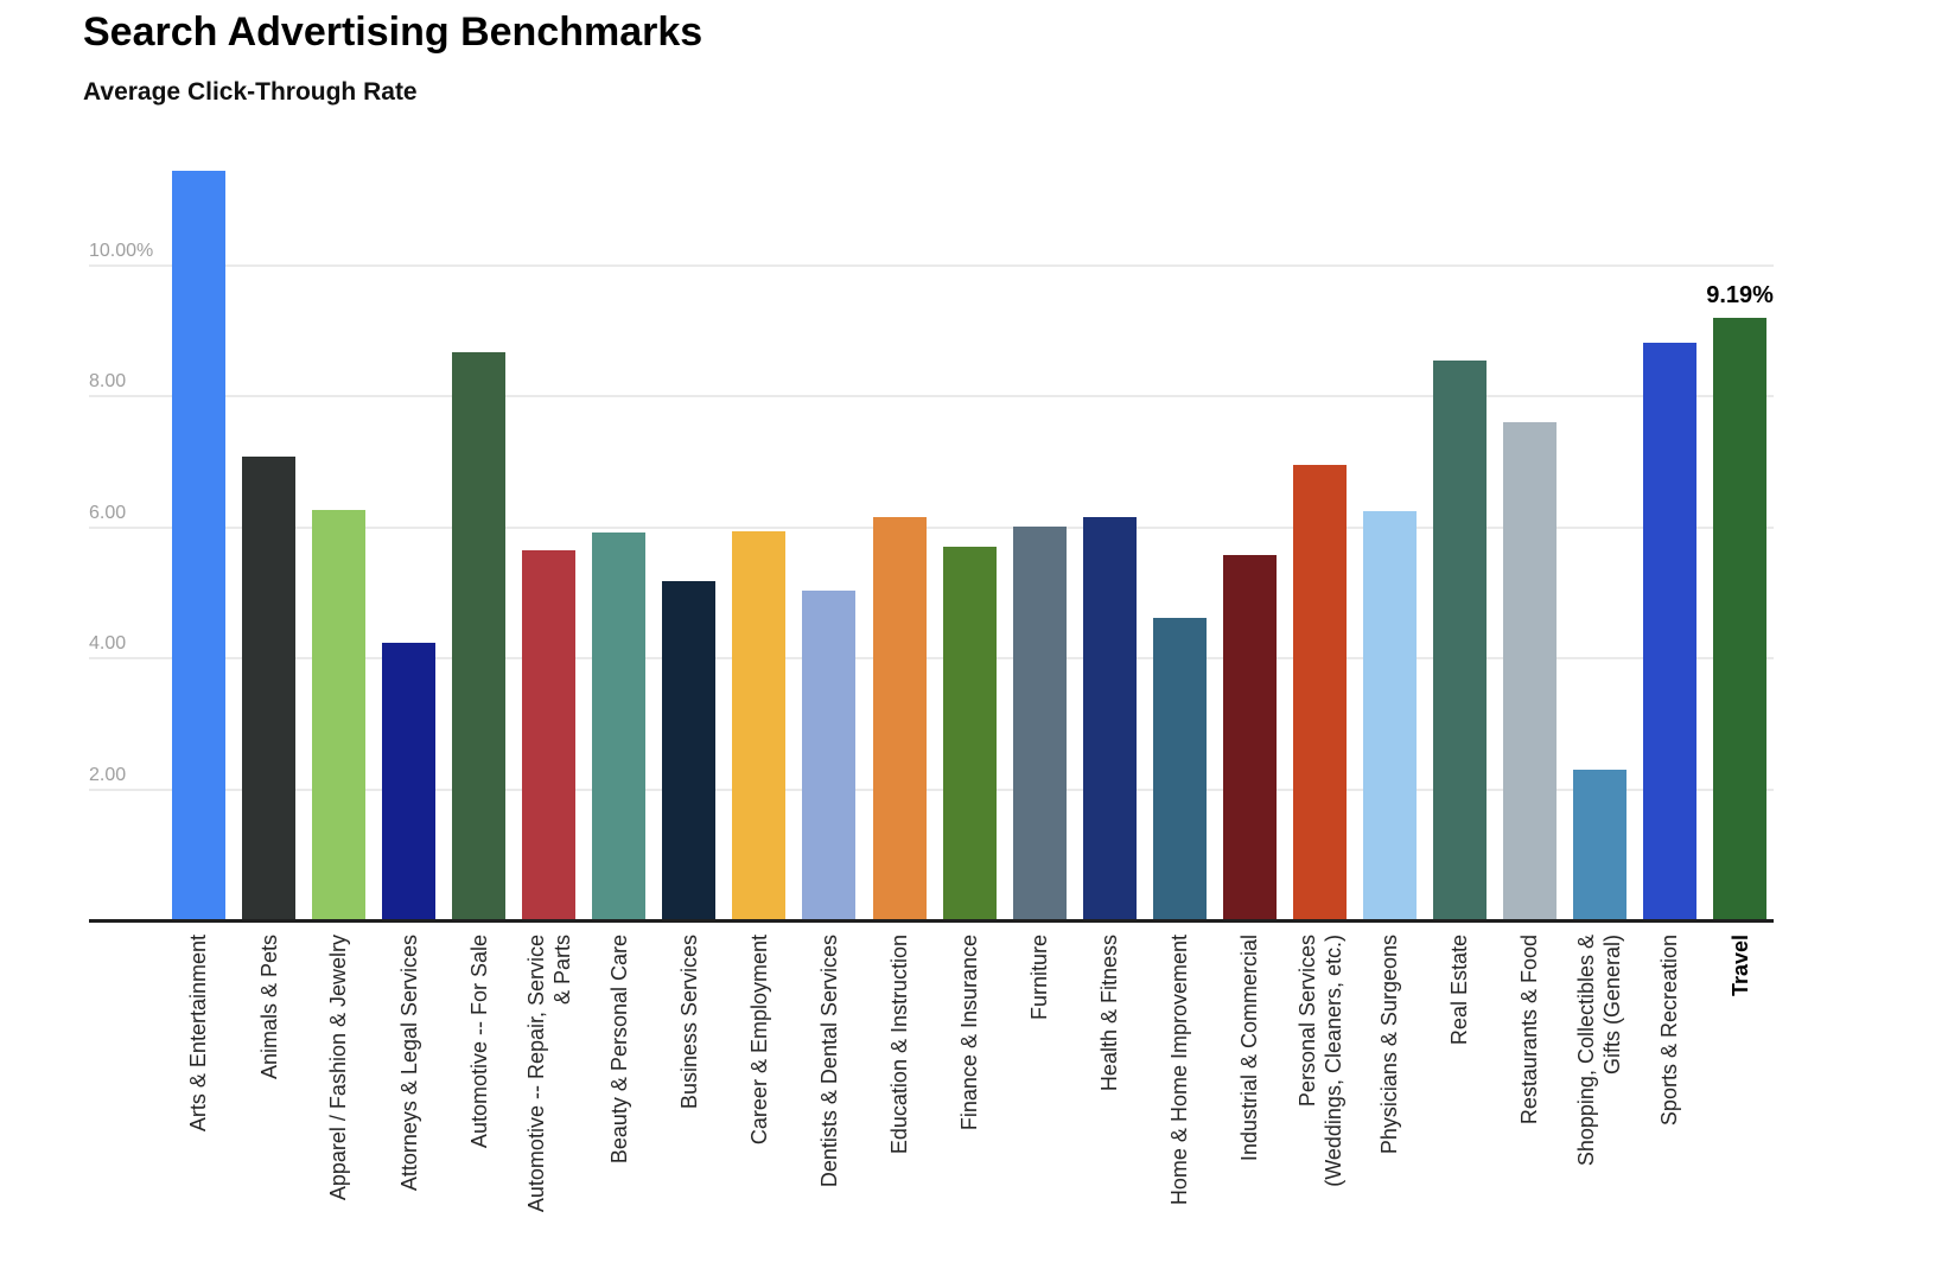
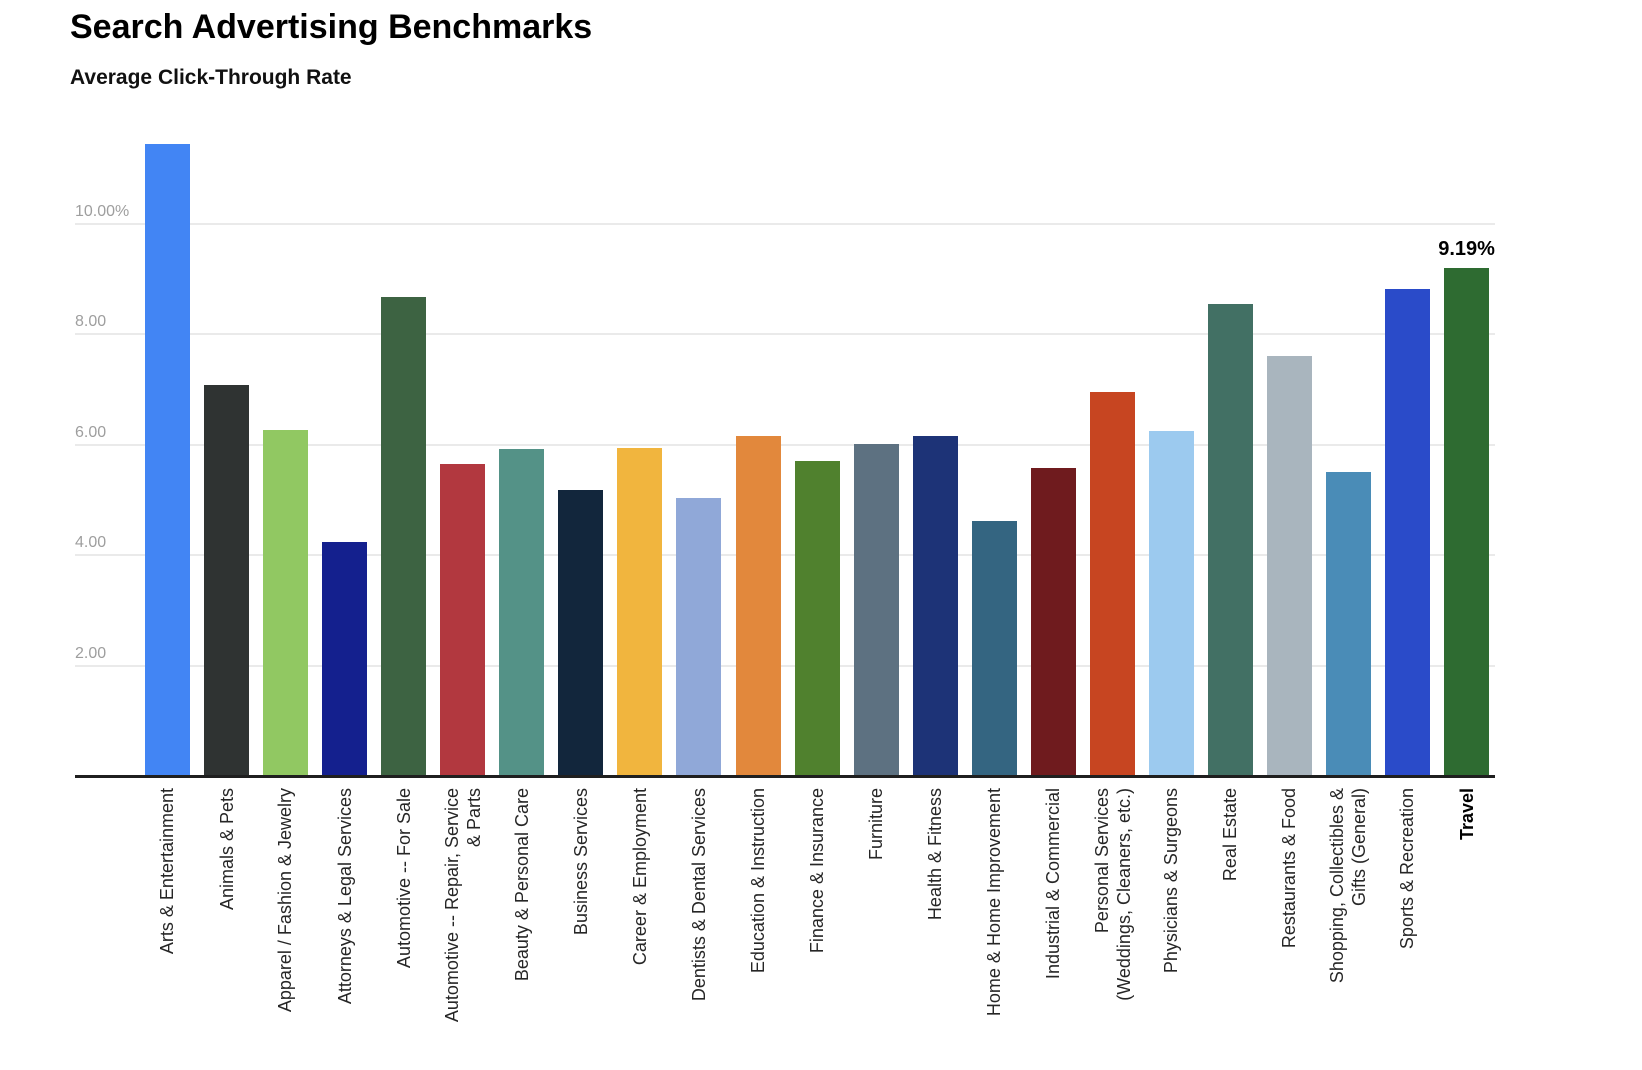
Shopping, Collectibles & Gifts (General): 2.3% -> 5.5%
